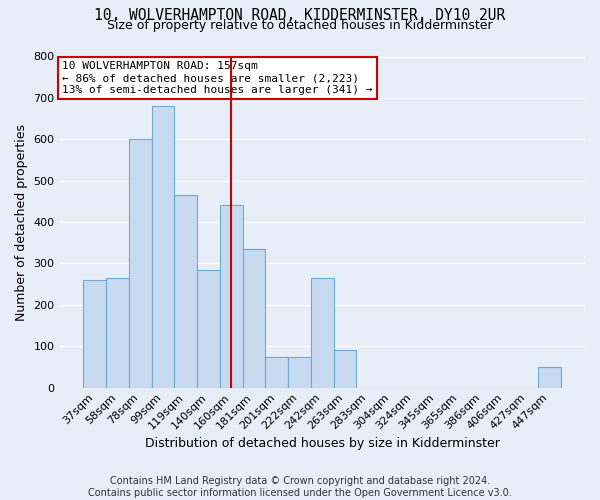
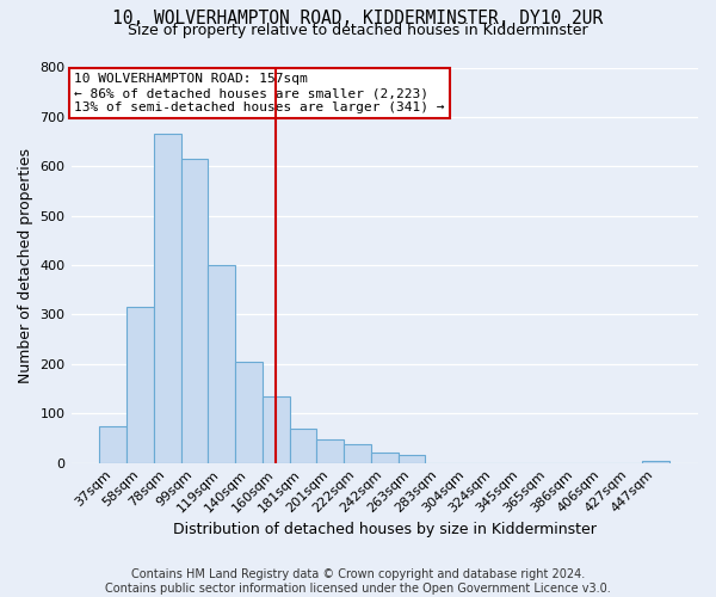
37sqm: 260 -> 75
58sqm: 265 -> 315
78sqm: 600 -> 665
99sqm: 680 -> 615
119sqm: 465 -> 400
140sqm: 285 -> 205
160sqm: 440 -> 135
181sqm: 335 -> 68
201sqm: 75 -> 47
222sqm: 75 -> 38
242sqm: 265 -> 20
263sqm: 90 -> 15
447sqm: 50 -> 5
